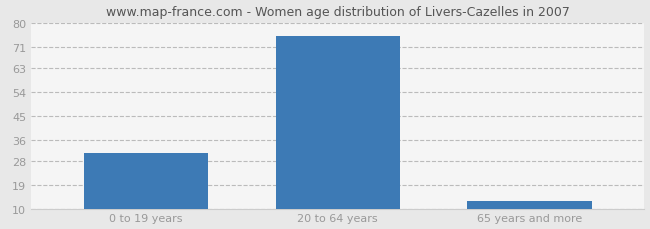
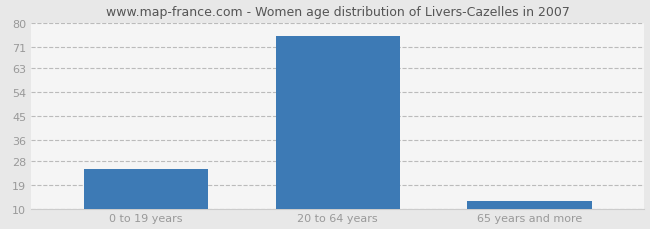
0 to 19 years: 31 -> 25
